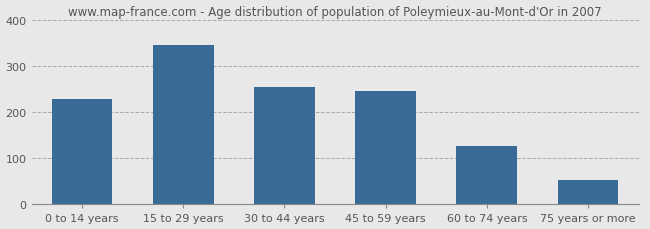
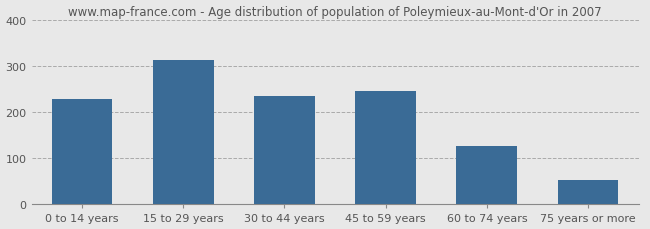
15 to 29 years: 345 -> 313
30 to 44 years: 255 -> 235
